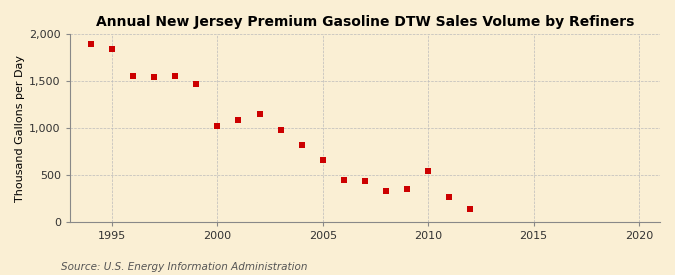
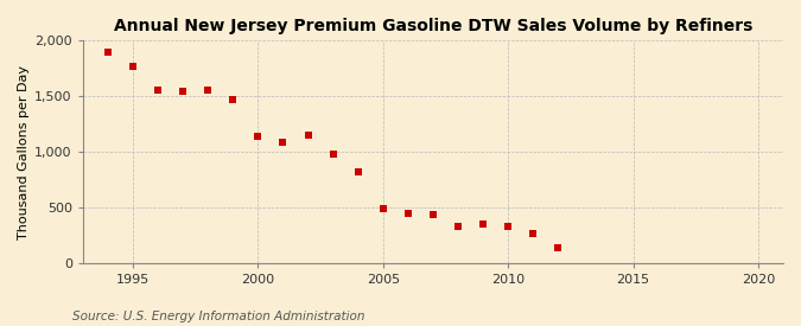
1995: 1,840 -> 1,770
2000: 1,020 -> 1,140
2005: 660 -> 490
2010: 540 -> 330
